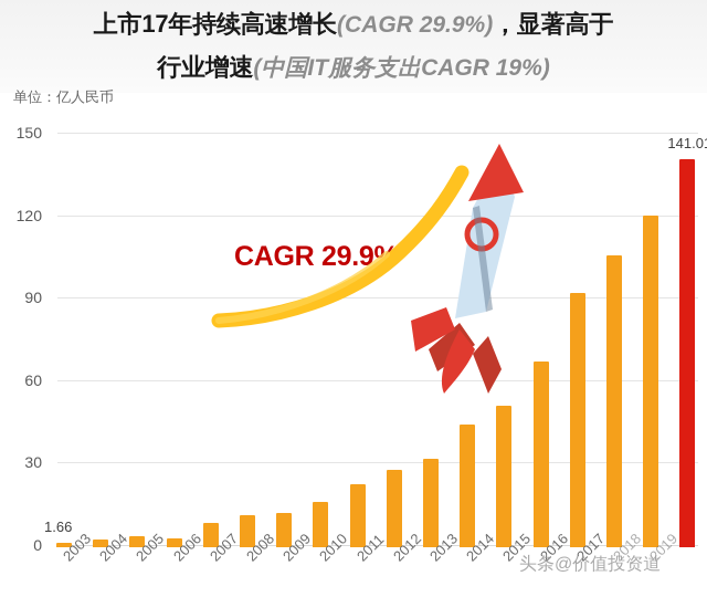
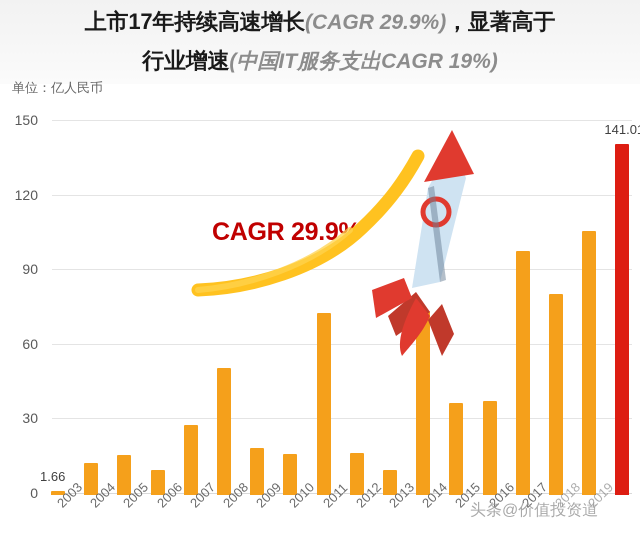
2004: 3 -> 13
2005: 4 -> 16
2006: 3 -> 10
2007: 9 -> 28
2008: 12 -> 51
2009: 12 -> 19
2011: 23 -> 73
2012: 28 -> 17
2013: 32 -> 10
2014: 44 -> 74
2015: 52 -> 37
2016: 68 -> 38
2017: 92 -> 98
2018: 106 -> 81
2019: 120 -> 106
